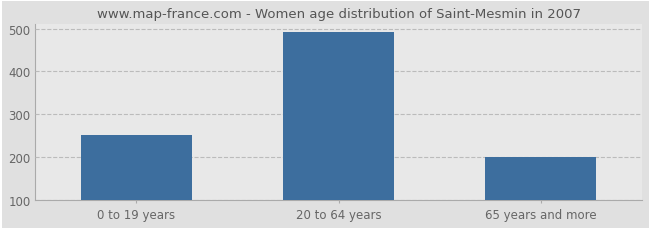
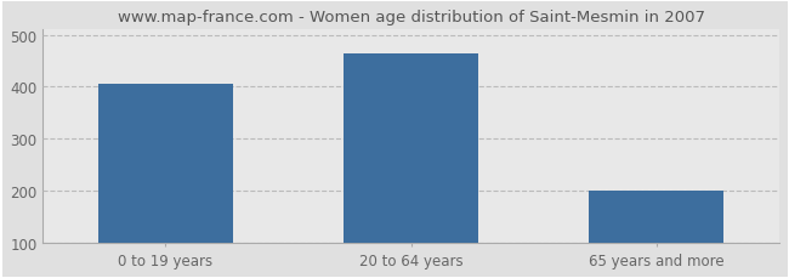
0 to 19 years: 251 -> 405
20 to 64 years: 493 -> 465
